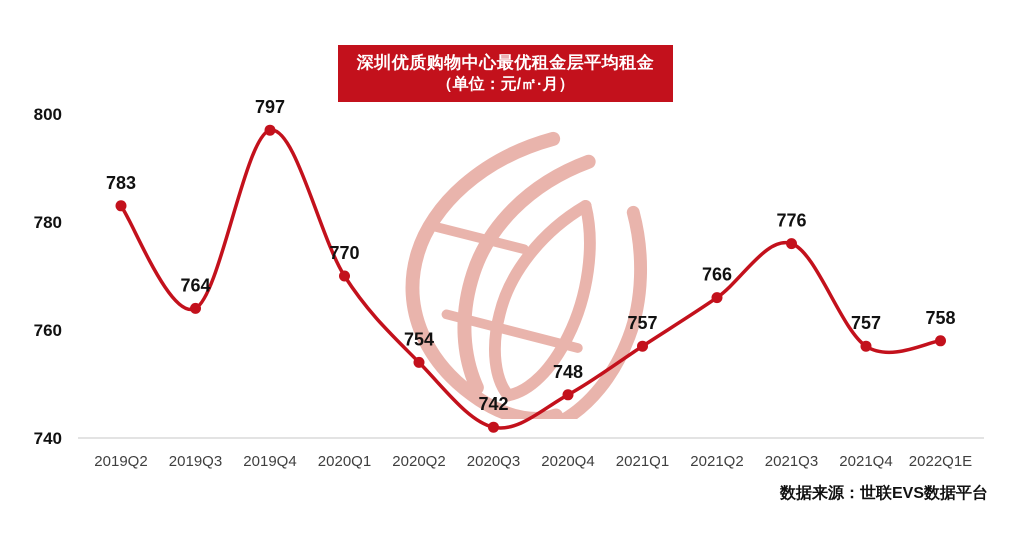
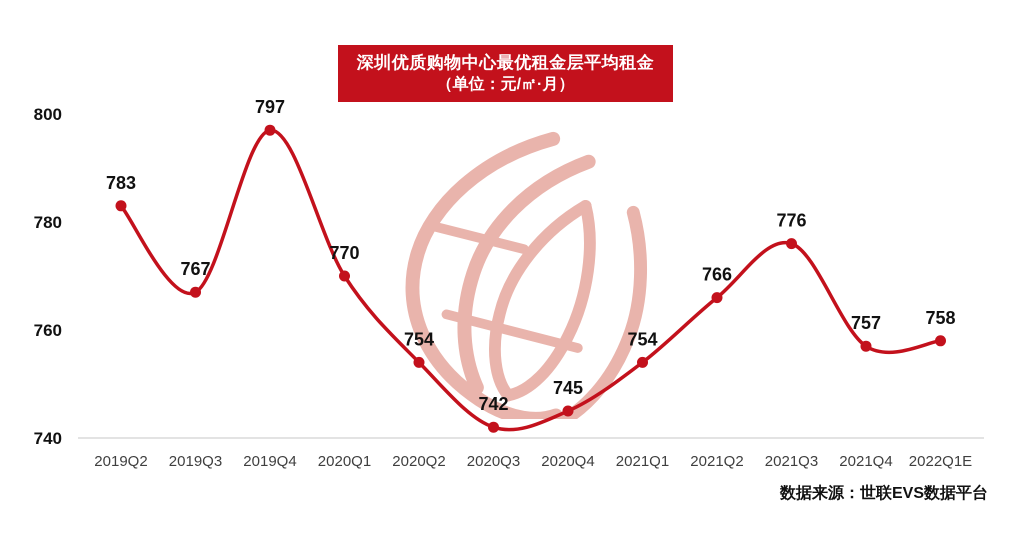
2019Q3: 764 -> 767
2020Q4: 748 -> 745
2021Q1: 757 -> 754
